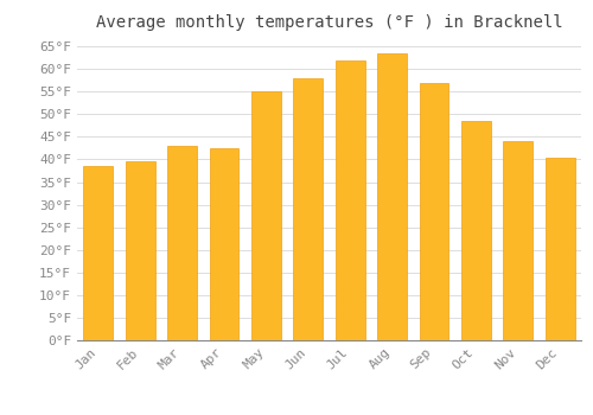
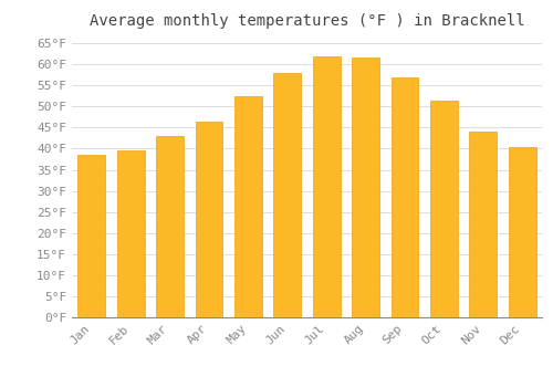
Apr: 42.5°F -> 46.5°F
May: 55.0°F -> 52.5°F
Aug: 63.5°F -> 61.5°F
Oct: 48.5°F -> 51.5°F
